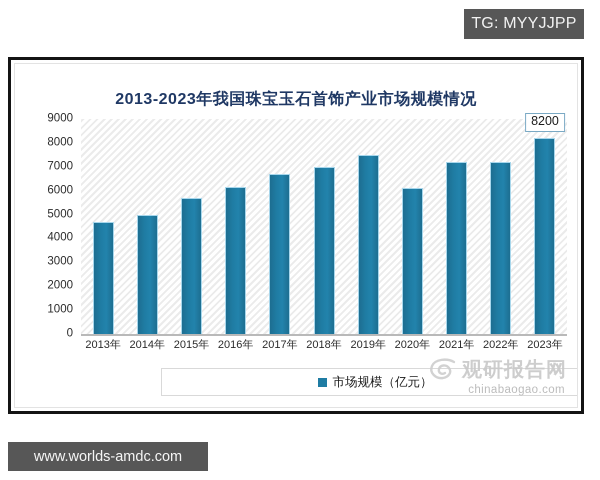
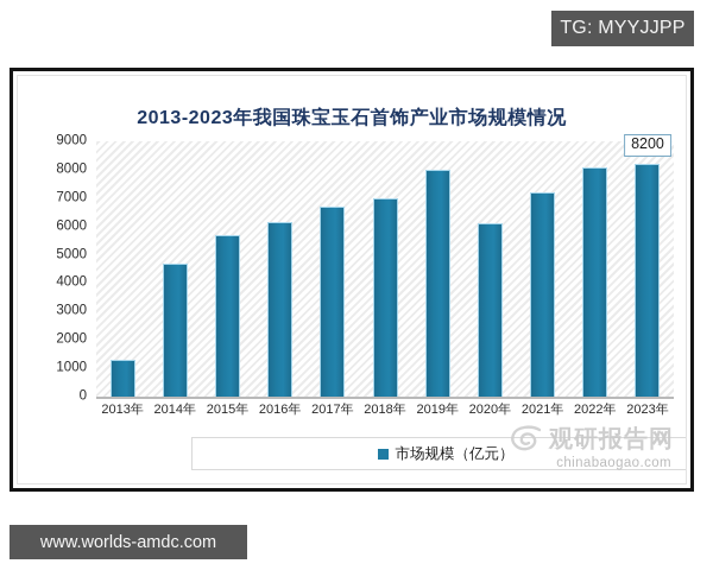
2013年: 4700 -> 1300
2014年: 5000 -> 4700
2019年: 7500 -> 8000
2022年: 7200 -> 8100
